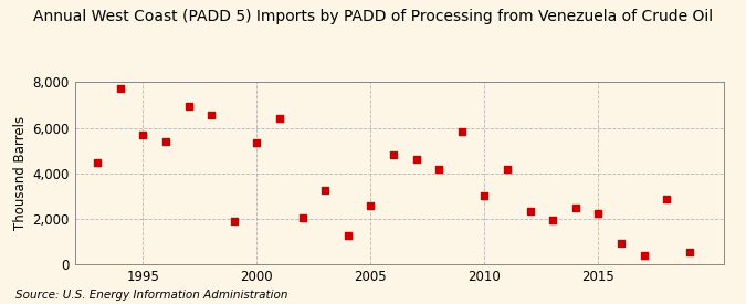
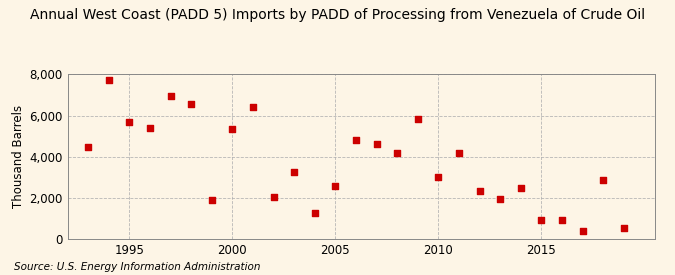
2015: 2,250 -> 950
